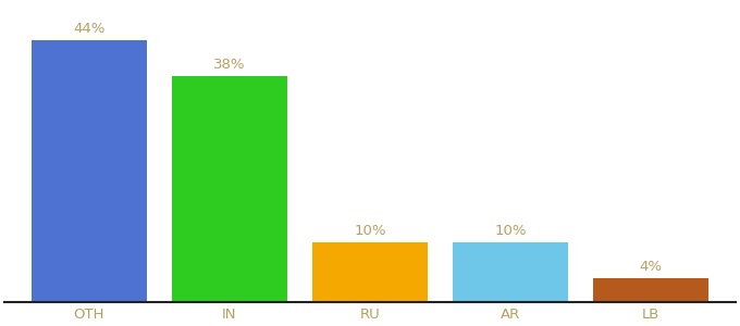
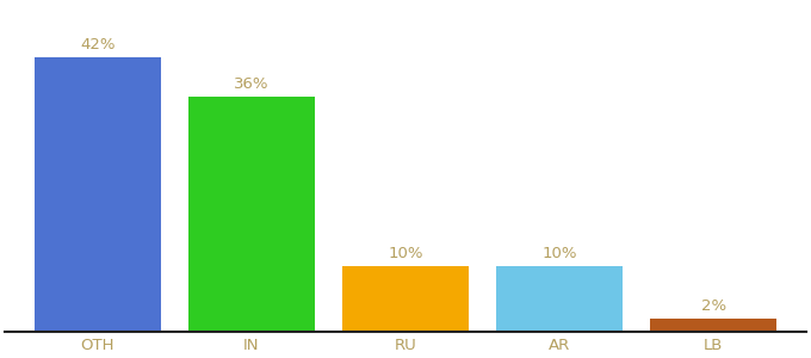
OTH: 44% -> 42%
IN: 38% -> 36%
LB: 4% -> 2%
